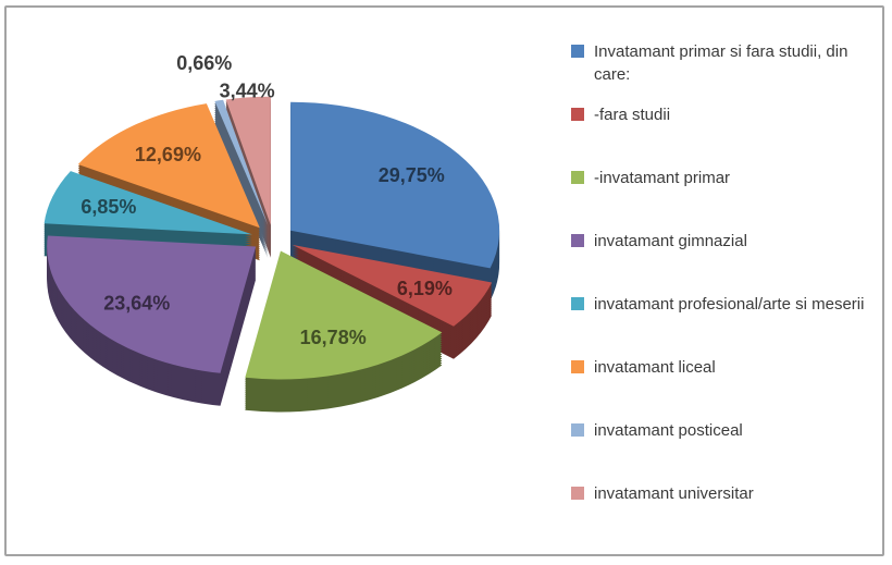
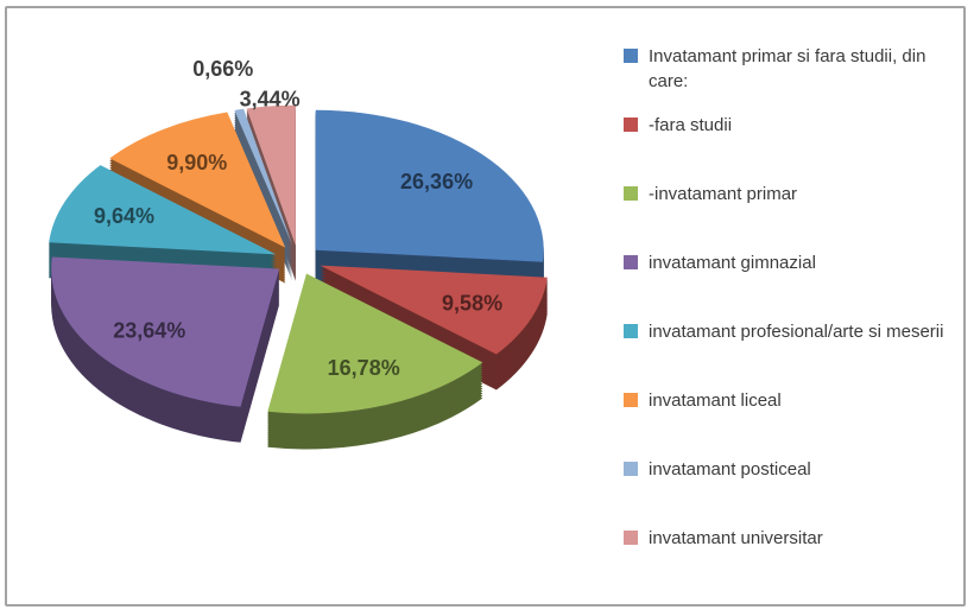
Invatamant primar si fara studii, din care:: 29,75% -> 26,36%
-fara studii: 6,19% -> 9,58%
invatamant profesional/arte si meserii: 6,85% -> 9,64%
invatamant liceal: 12,69% -> 9,90%
